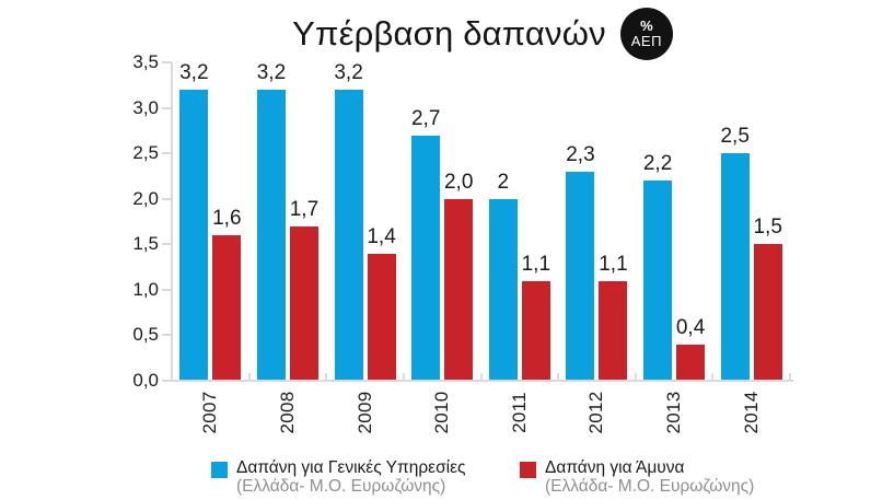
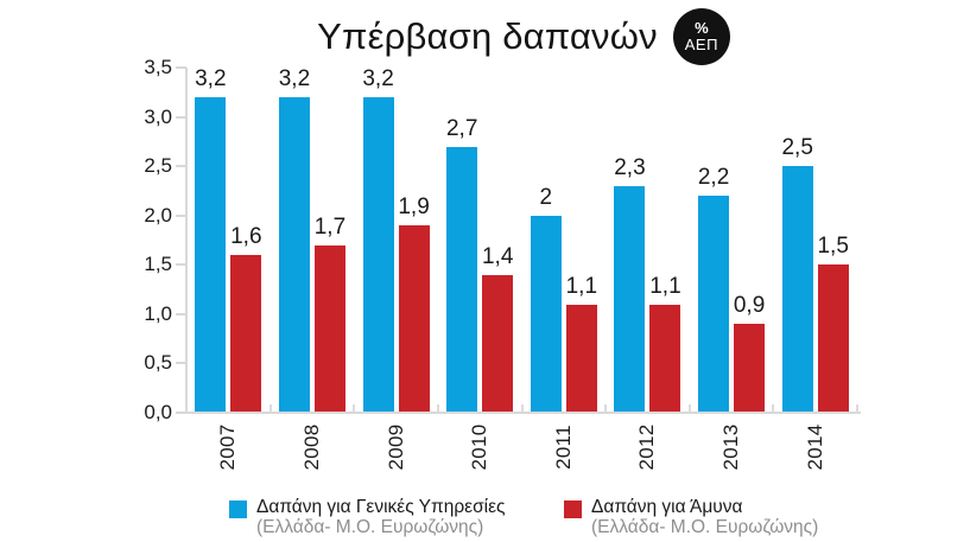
Δαπάνη για Άμυνα/2009: 1,4 -> 1,9
Δαπάνη για Άμυνα/2010: 2,0 -> 1,4
Δαπάνη για Άμυνα/2013: 0,4 -> 0,9
